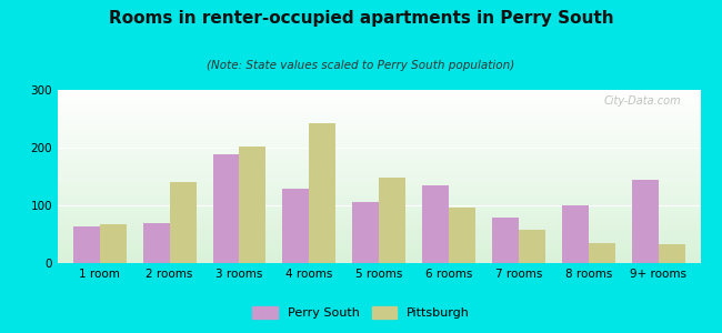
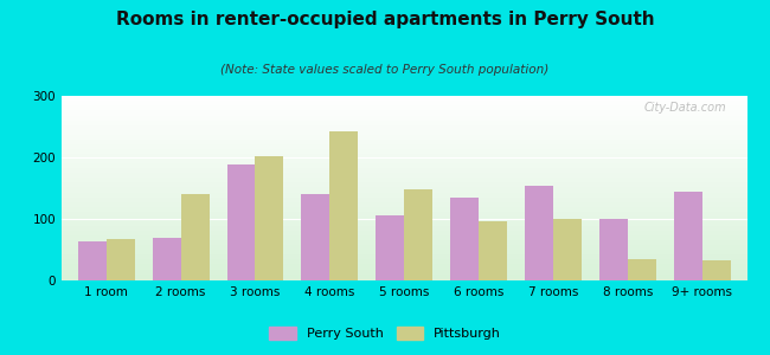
Perry South/4 rooms: 128 -> 140
Perry South/7 rooms: 78 -> 154
Pittsburgh/7 rooms: 57 -> 100
